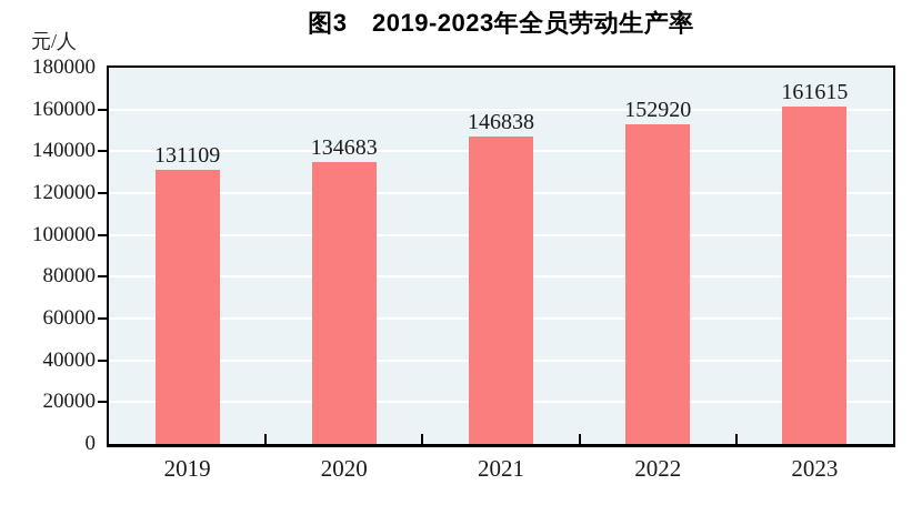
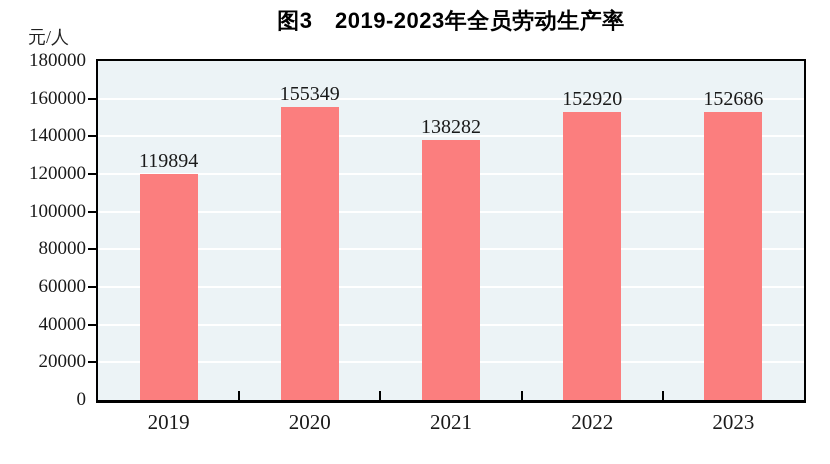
2019: 131109 -> 119894
2020: 134683 -> 155349
2021: 146838 -> 138282
2023: 161615 -> 152686
